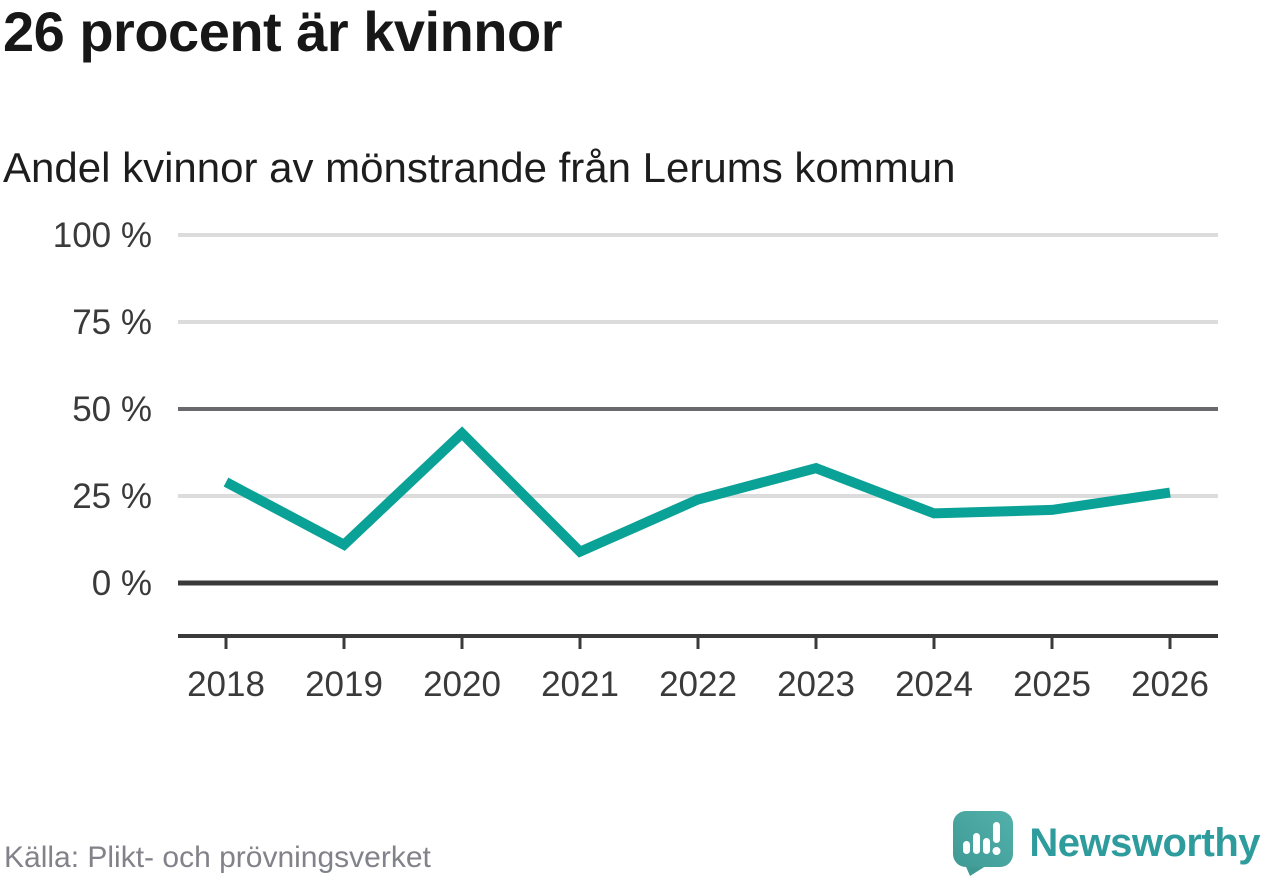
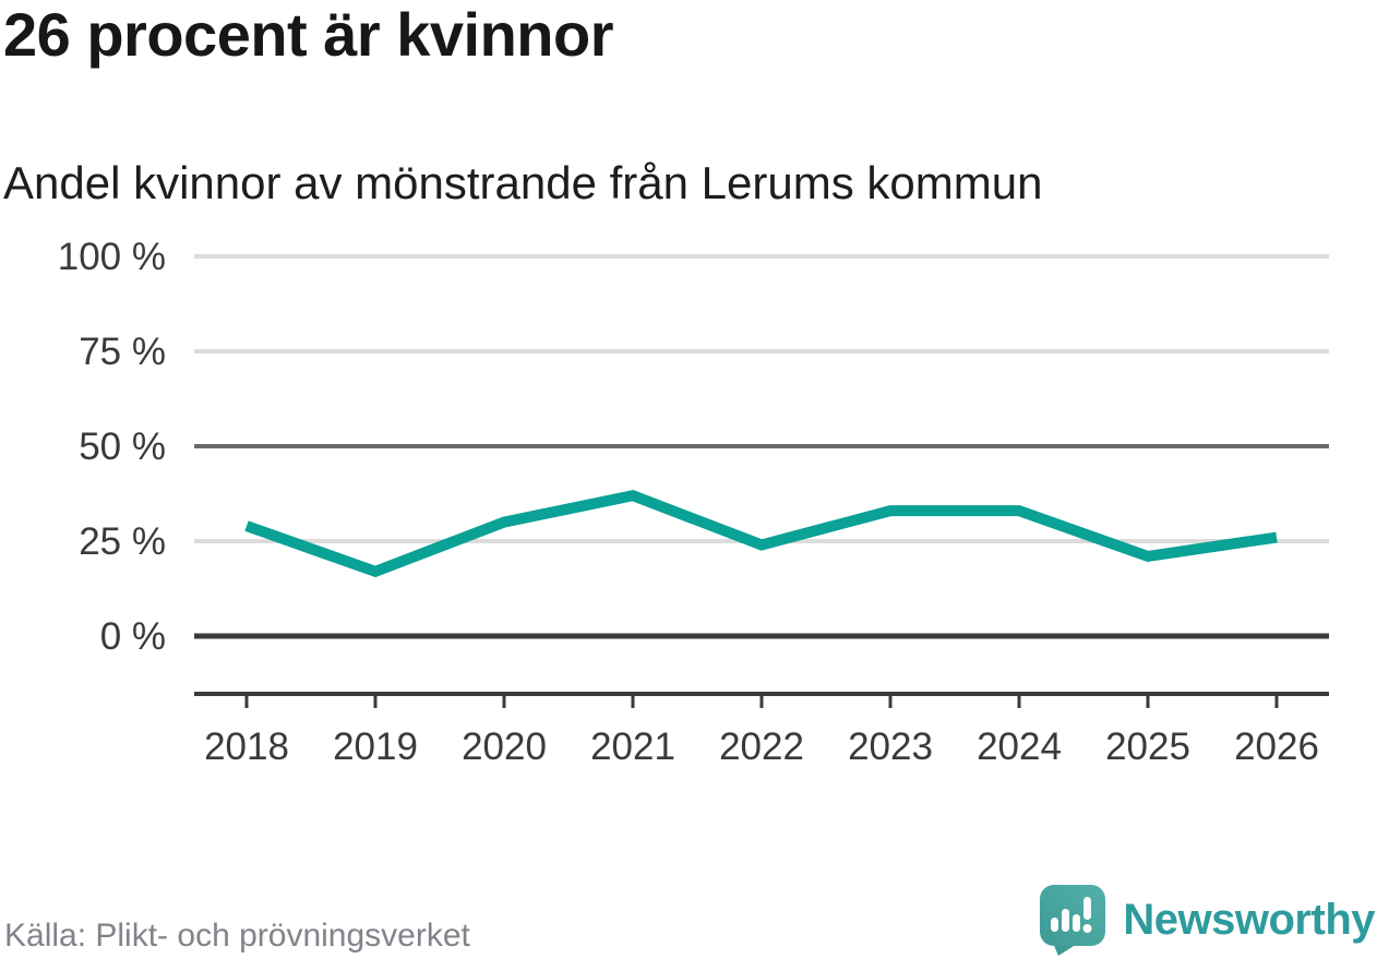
2019: 11% -> 17%
2020: 43% -> 30%
2021: 9% -> 37%
2024: 20% -> 33%
